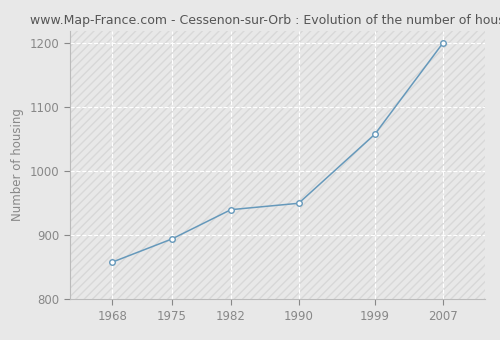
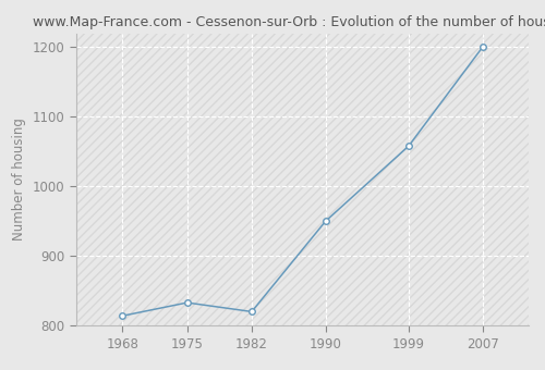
1968: 858 -> 814
1975: 894 -> 833
1982: 940 -> 820
